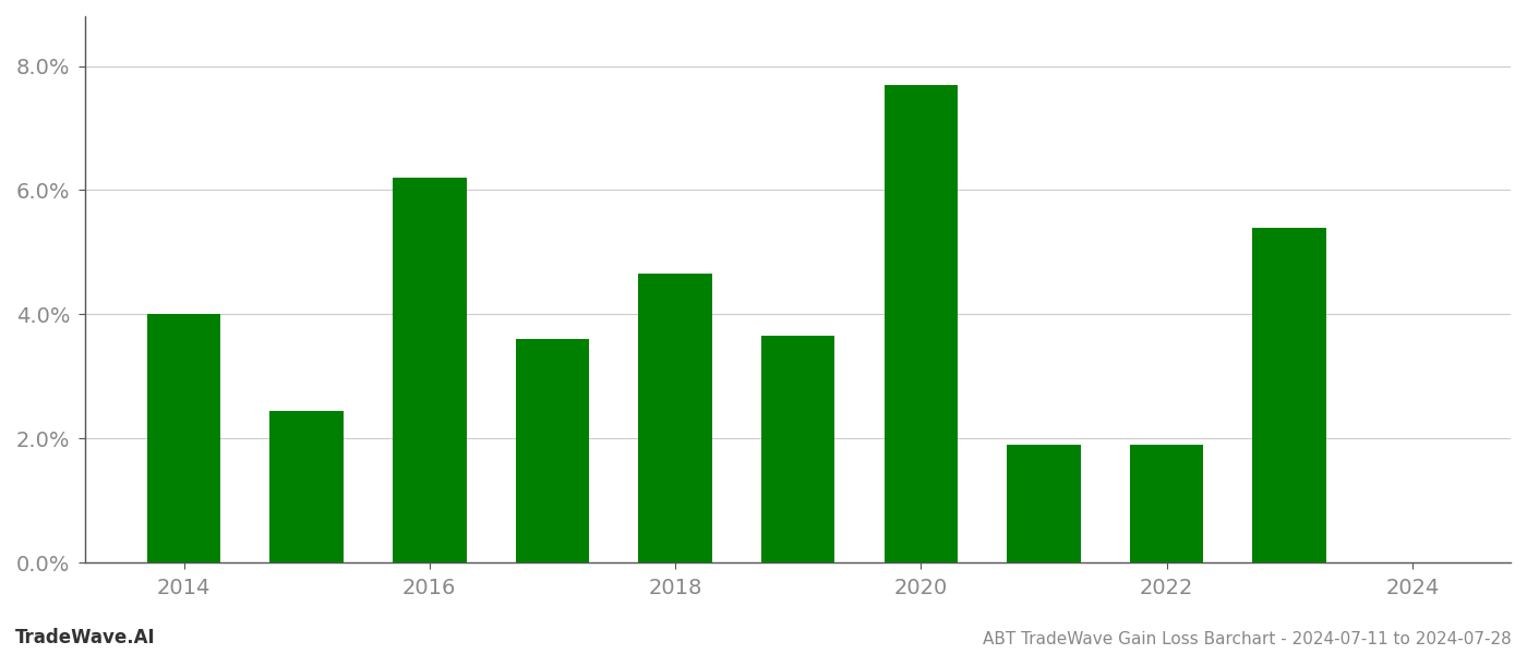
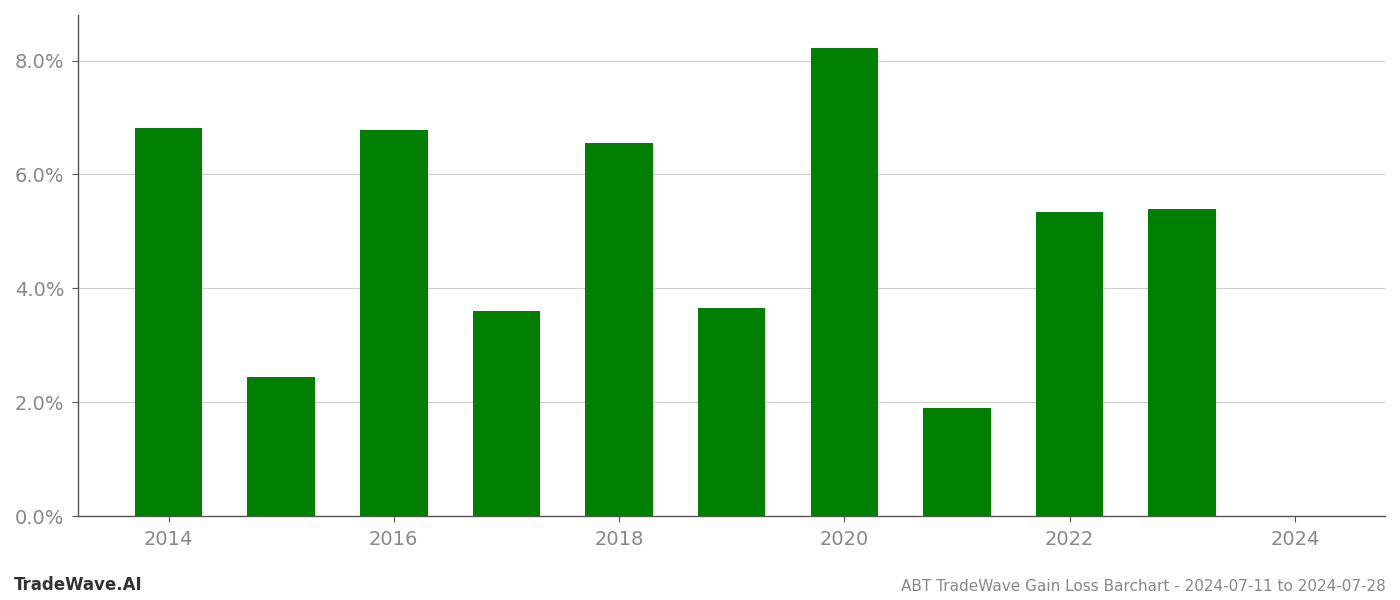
2014: 4.00% -> 6.82%
2016: 6.20% -> 6.78%
2018: 4.65% -> 6.56%
2020: 7.70% -> 8.22%
2022: 1.90% -> 5.34%
